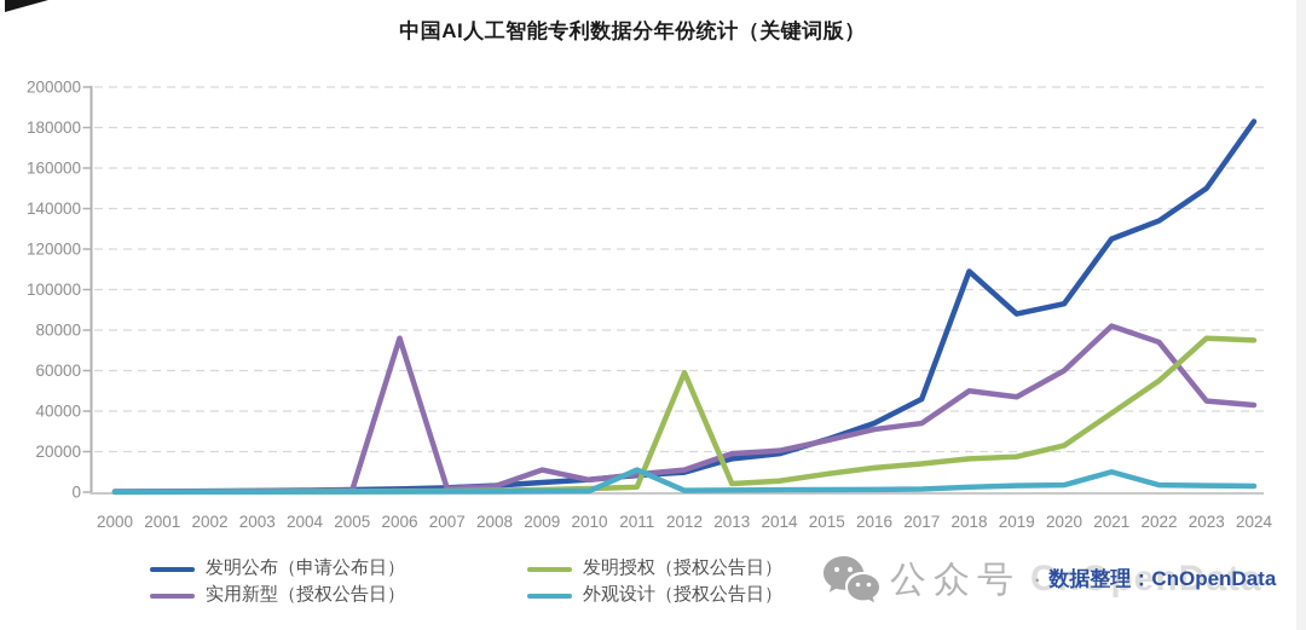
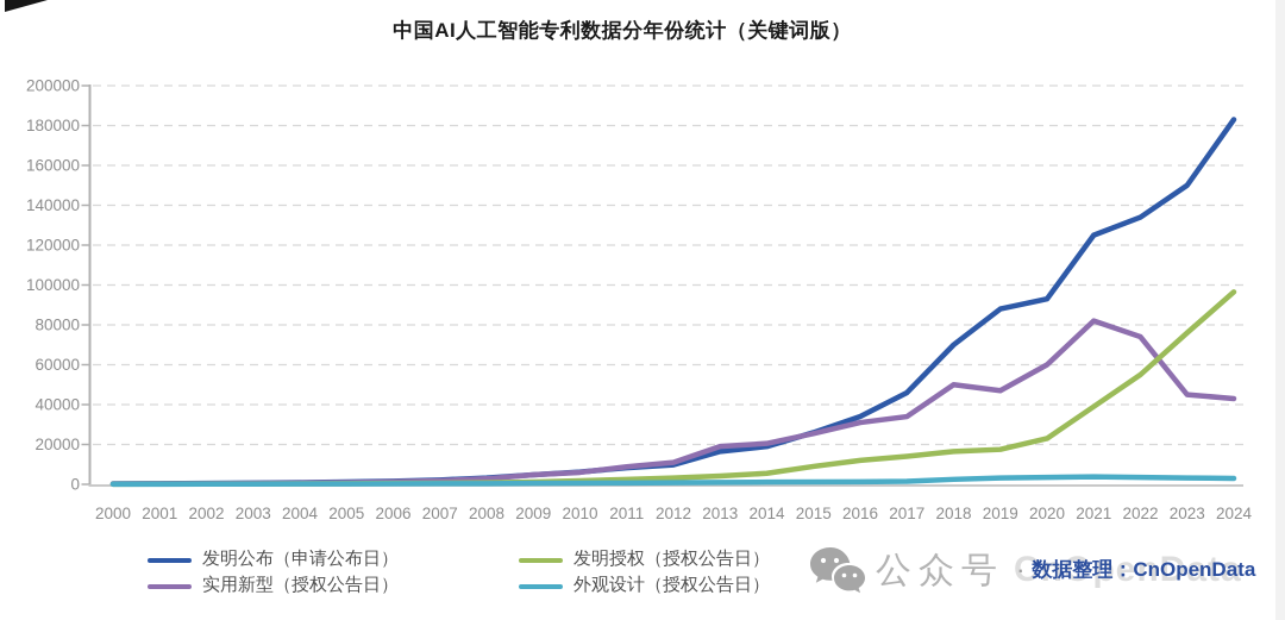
实用新型（授权公告日）/2006: 76000 -> 1000
实用新型（授权公告日）/2009: 11000 -> 5000
外观设计（授权公告日）/2011: 11000 -> 1000
发明授权（授权公告日）/2012: 59000 -> 3000
发明公布（申请公布日）/2018: 109000 -> 70000
外观设计（授权公告日）/2021: 10000 -> 4000
发明授权（授权公告日）/2024: 75000 -> 96000
